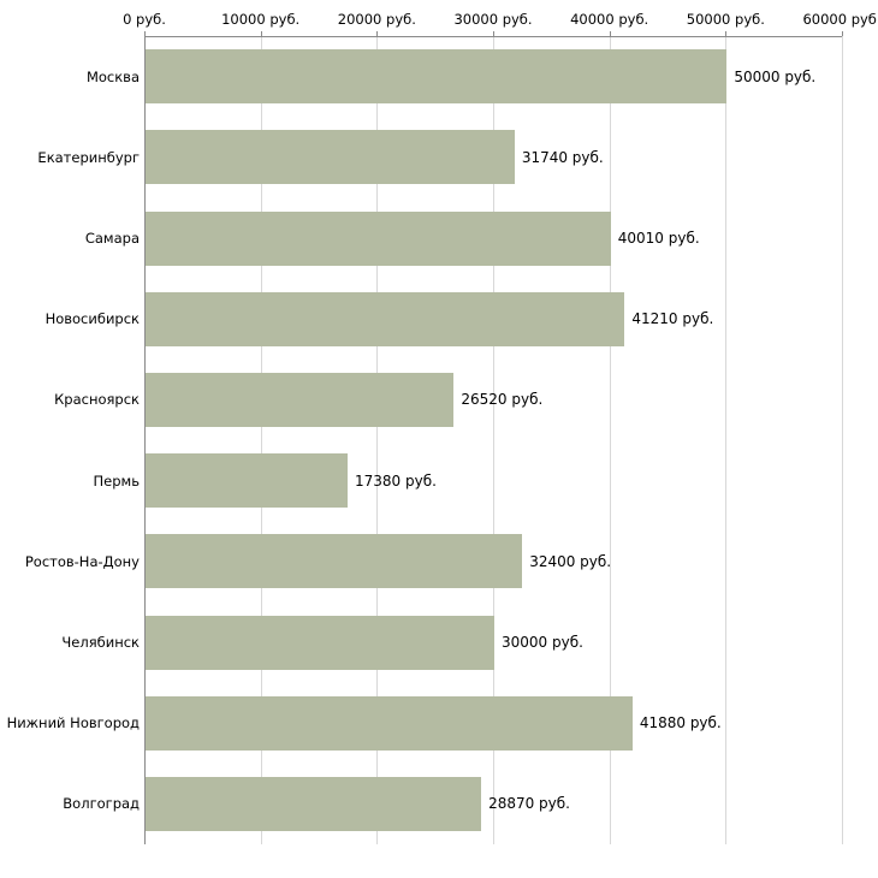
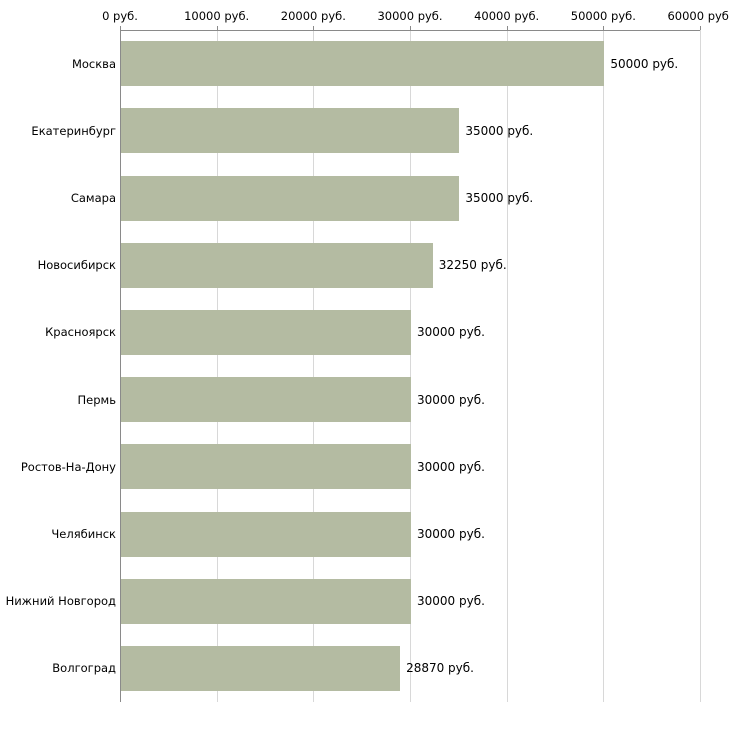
Екатеринбург: 31740 -> 35000
Самара: 40010 -> 35000
Новосибирск: 41210 -> 32250
Красноярск: 26520 -> 30000
Пермь: 17380 -> 30000
Ростов-На-Дону: 32400 -> 30000
Нижний Новгород: 41880 -> 30000
